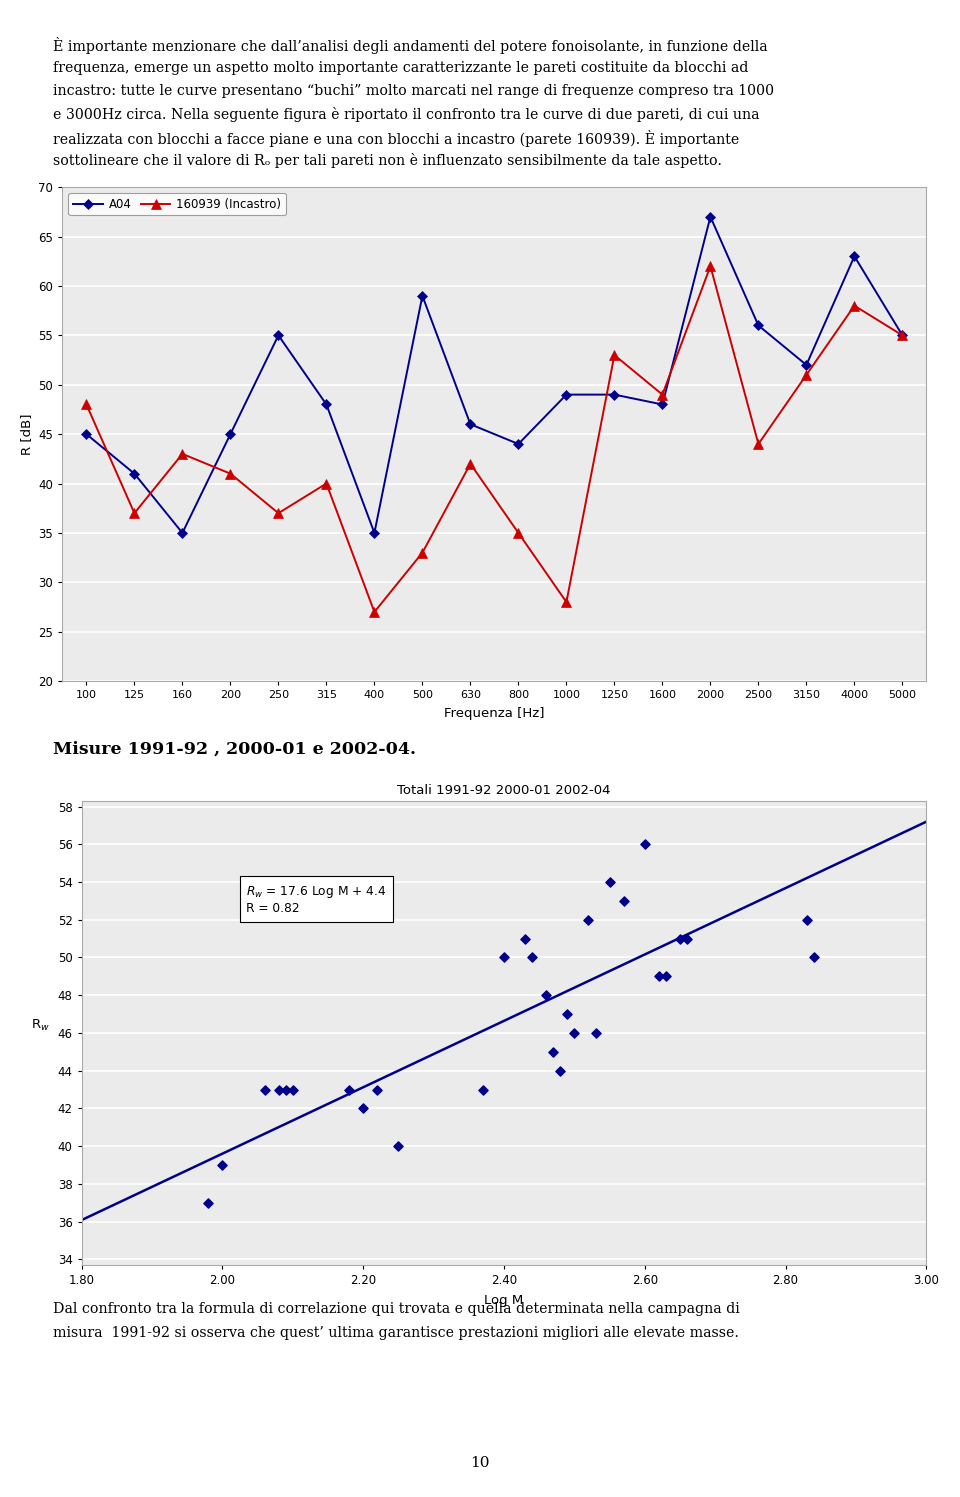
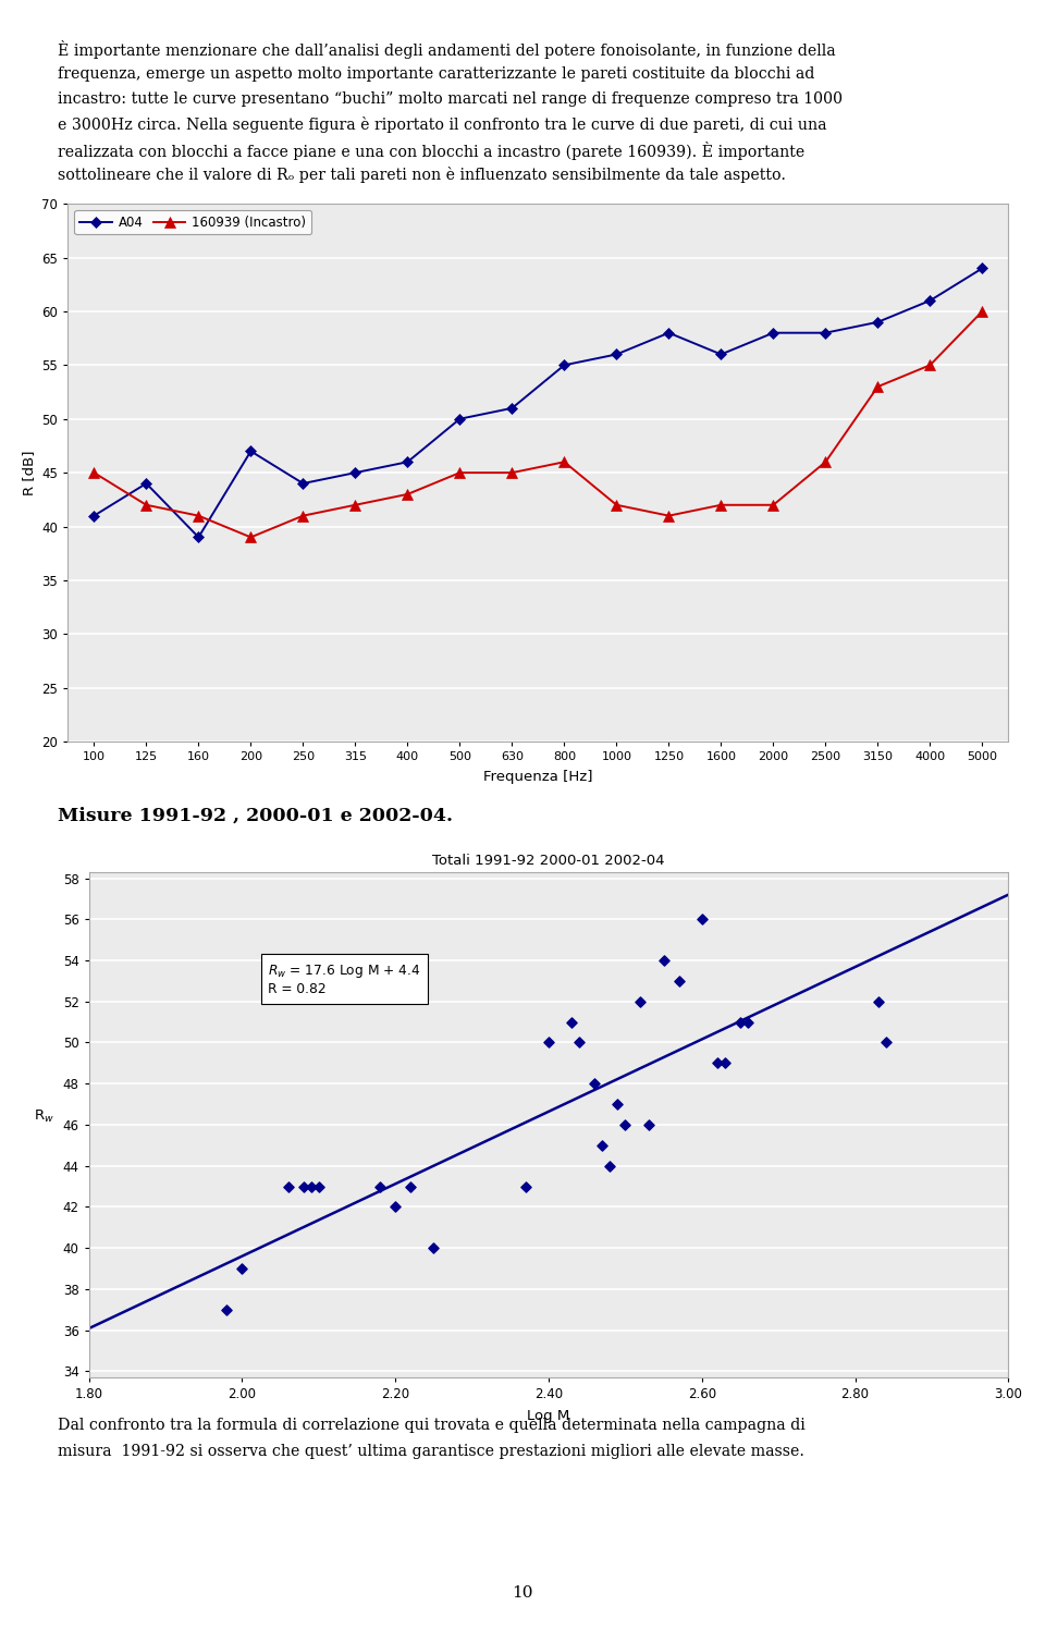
A04/100: 45 -> 41
160939 (Incastro)/100: 48 -> 45
A04/125: 41 -> 44
160939 (Incastro)/125: 37 -> 42
A04/160: 35 -> 39
160939 (Incastro)/160: 43 -> 41
A04/200: 45 -> 47
160939 (Incastro)/200: 41 -> 39
A04/250: 55 -> 44
160939 (Incastro)/250: 37 -> 41
A04/315: 48 -> 45
160939 (Incastro)/315: 40 -> 42
A04/400: 35 -> 46
160939 (Incastro)/400: 27 -> 43
A04/500: 59 -> 50
160939 (Incastro)/500: 33 -> 45
A04/630: 46 -> 51
160939 (Incastro)/630: 42 -> 45
A04/800: 44 -> 55
160939 (Incastro)/800: 35 -> 46
A04/1000: 49 -> 56
160939 (Incastro)/1000: 28 -> 42
A04/1250: 49 -> 58
160939 (Incastro)/1250: 53 -> 41
A04/1600: 48 -> 56
160939 (Incastro)/1600: 49 -> 42
A04/2000: 67 -> 58
160939 (Incastro)/2000: 62 -> 42
A04/2500: 56 -> 58
160939 (Incastro)/2500: 44 -> 46
A04/3150: 52 -> 59
160939 (Incastro)/3150: 51 -> 53
A04/4000: 63 -> 61
160939 (Incastro)/4000: 58 -> 55
A04/5000: 55 -> 64
160939 (Incastro)/5000: 55 -> 60
